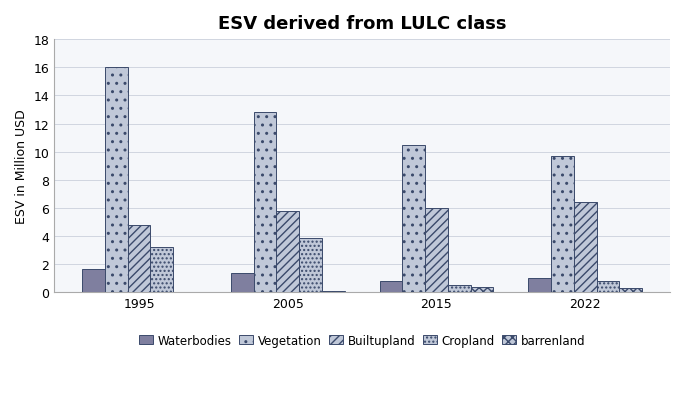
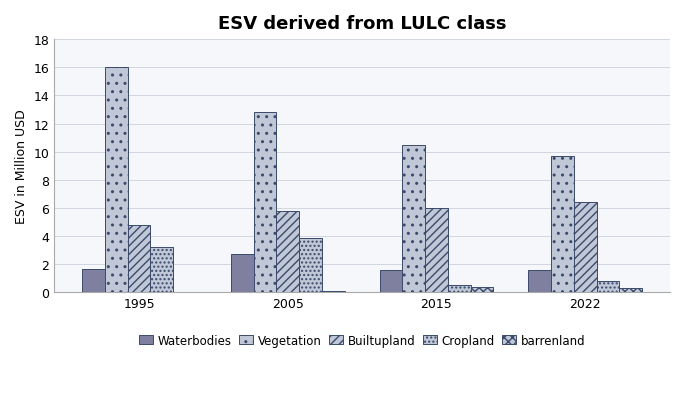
Waterbodies/2005: 1.4 -> 2.7
Waterbodies/2015: 0.8 -> 1.6
Waterbodies/2022: 1.1 -> 1.6
